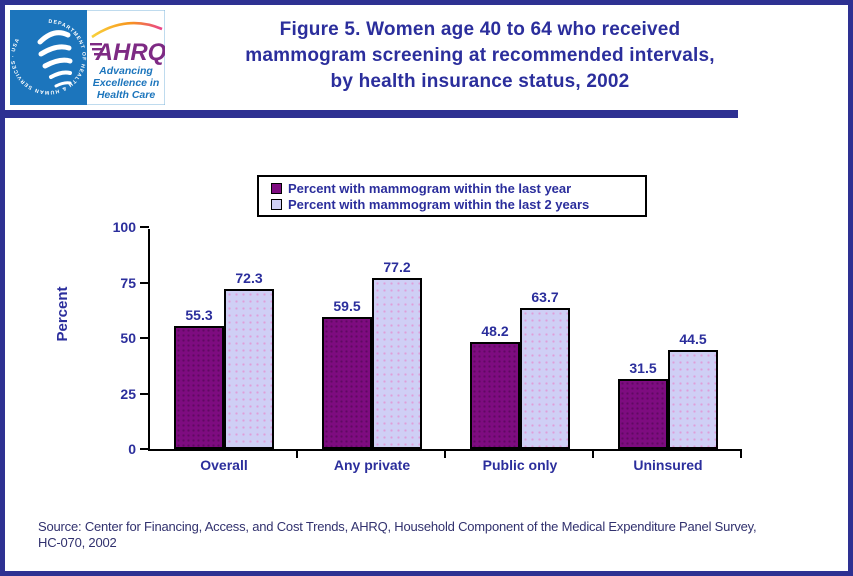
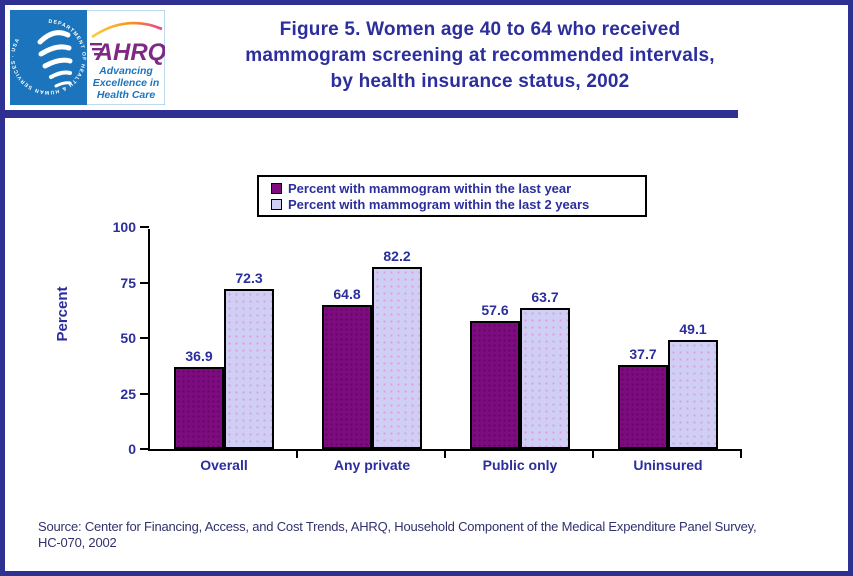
Percent with mammogram within the last year/Overall: 55.3 -> 36.9
Percent with mammogram within the last year/Any private: 59.5 -> 64.8
Percent with mammogram within the last 2 years/Any private: 77.2 -> 82.2
Percent with mammogram within the last year/Public only: 48.2 -> 57.6
Percent with mammogram within the last year/Uninsured: 31.5 -> 37.7
Percent with mammogram within the last 2 years/Uninsured: 44.5 -> 49.1
